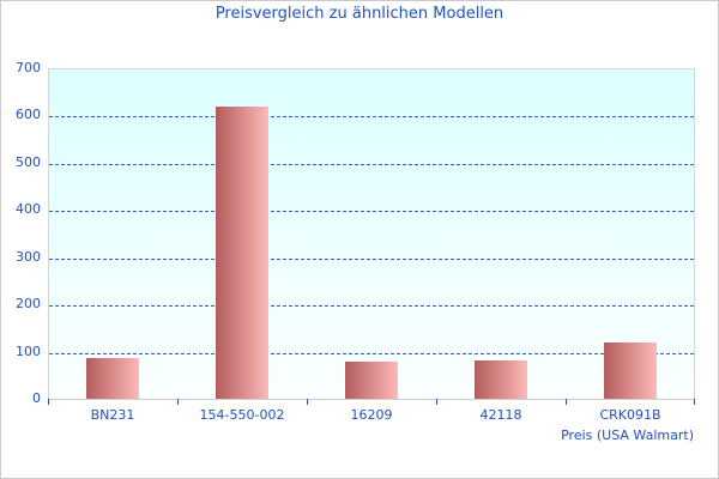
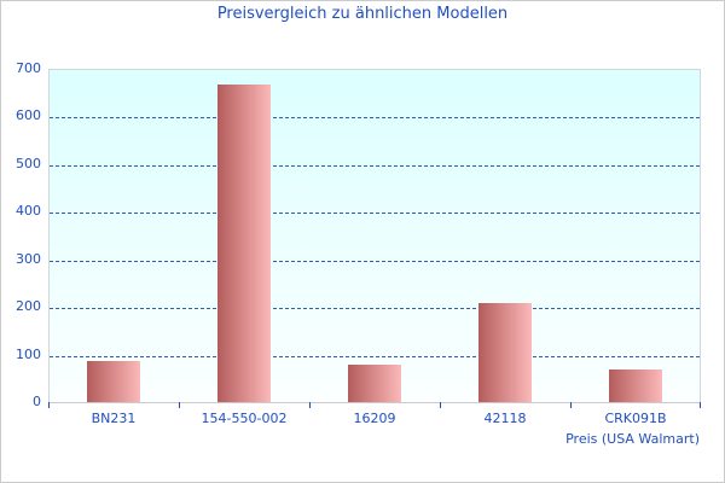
154-550-002: 620 -> 670
42118: 80 -> 210
CRK091B: 120 -> 70
